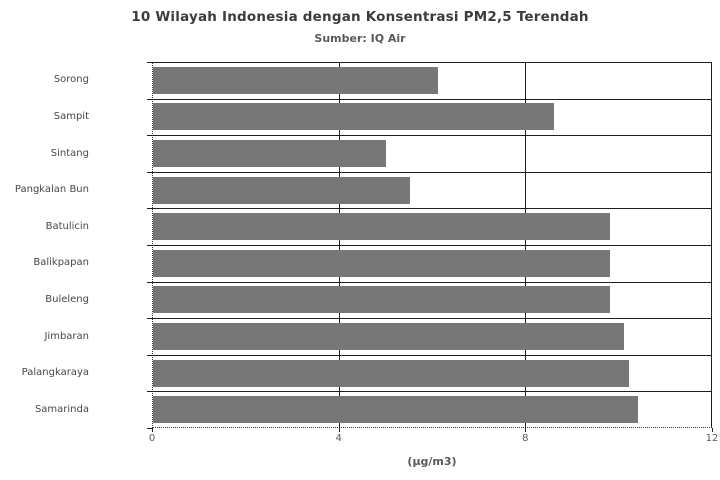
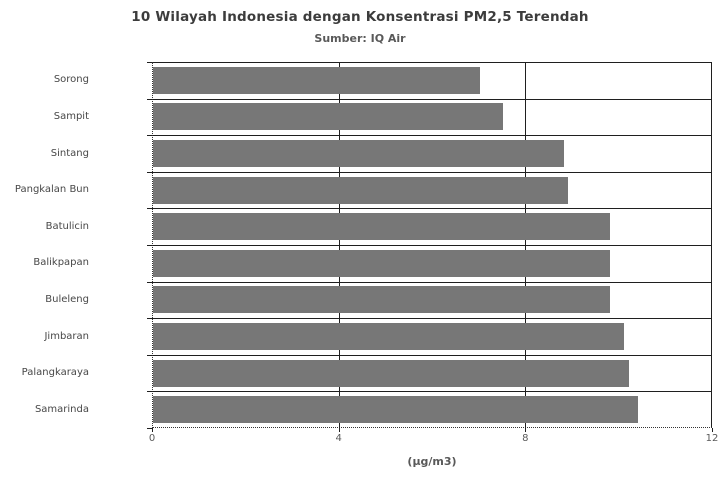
Sorong: 6.1 -> 7.0
Sampit: 8.6 -> 7.5
Sintang: 5.0 -> 8.8
Pangkalan Bun: 5.5 -> 8.9
